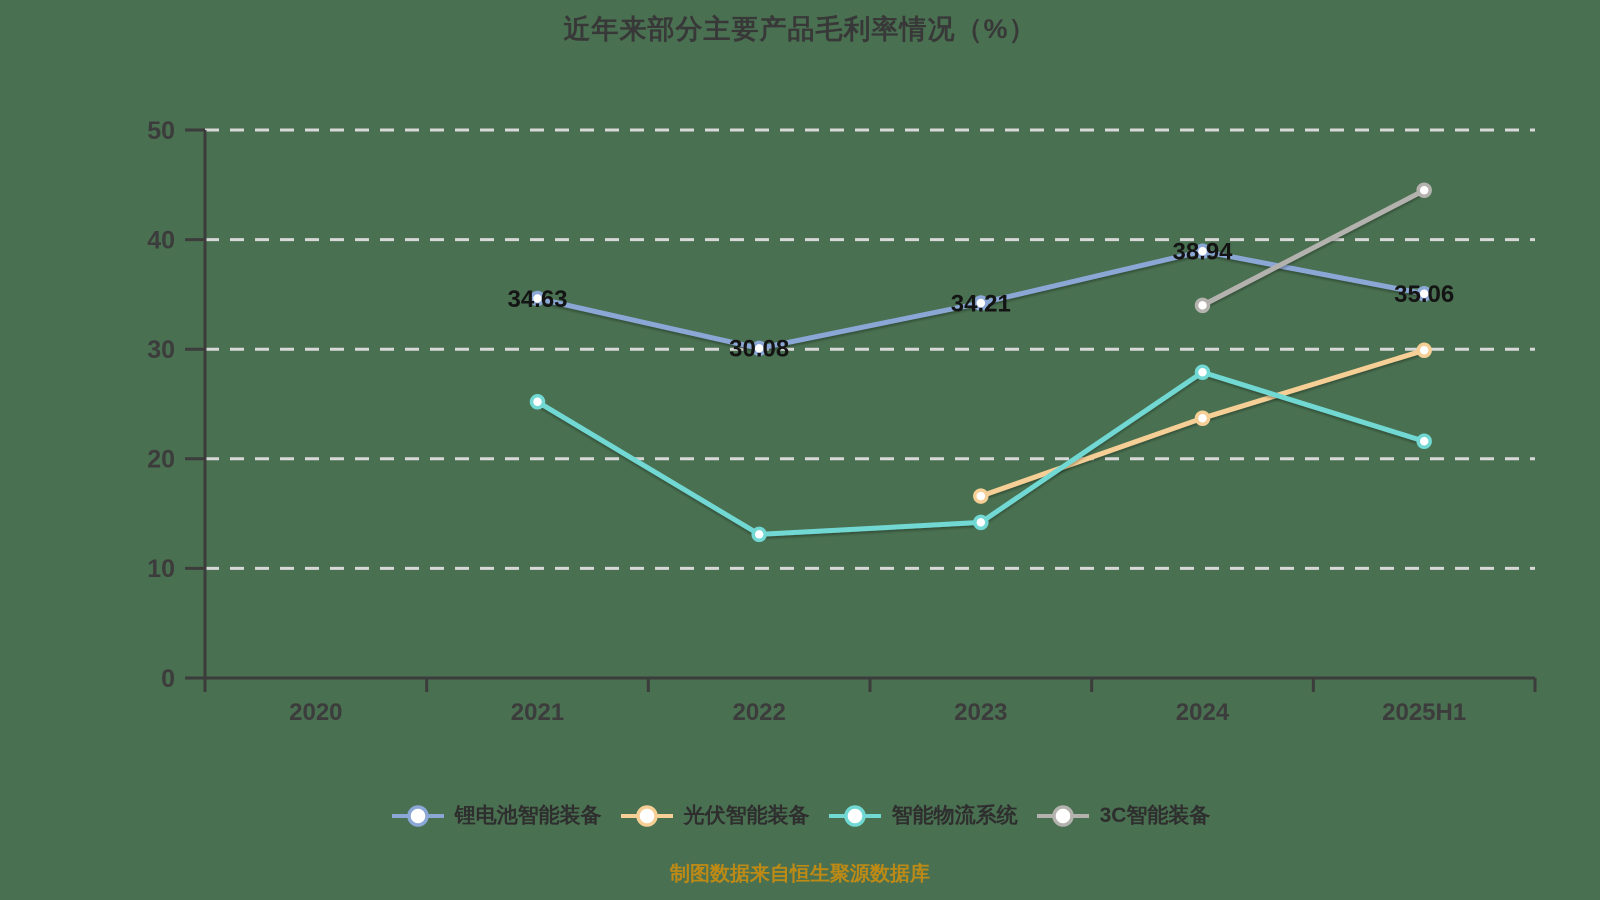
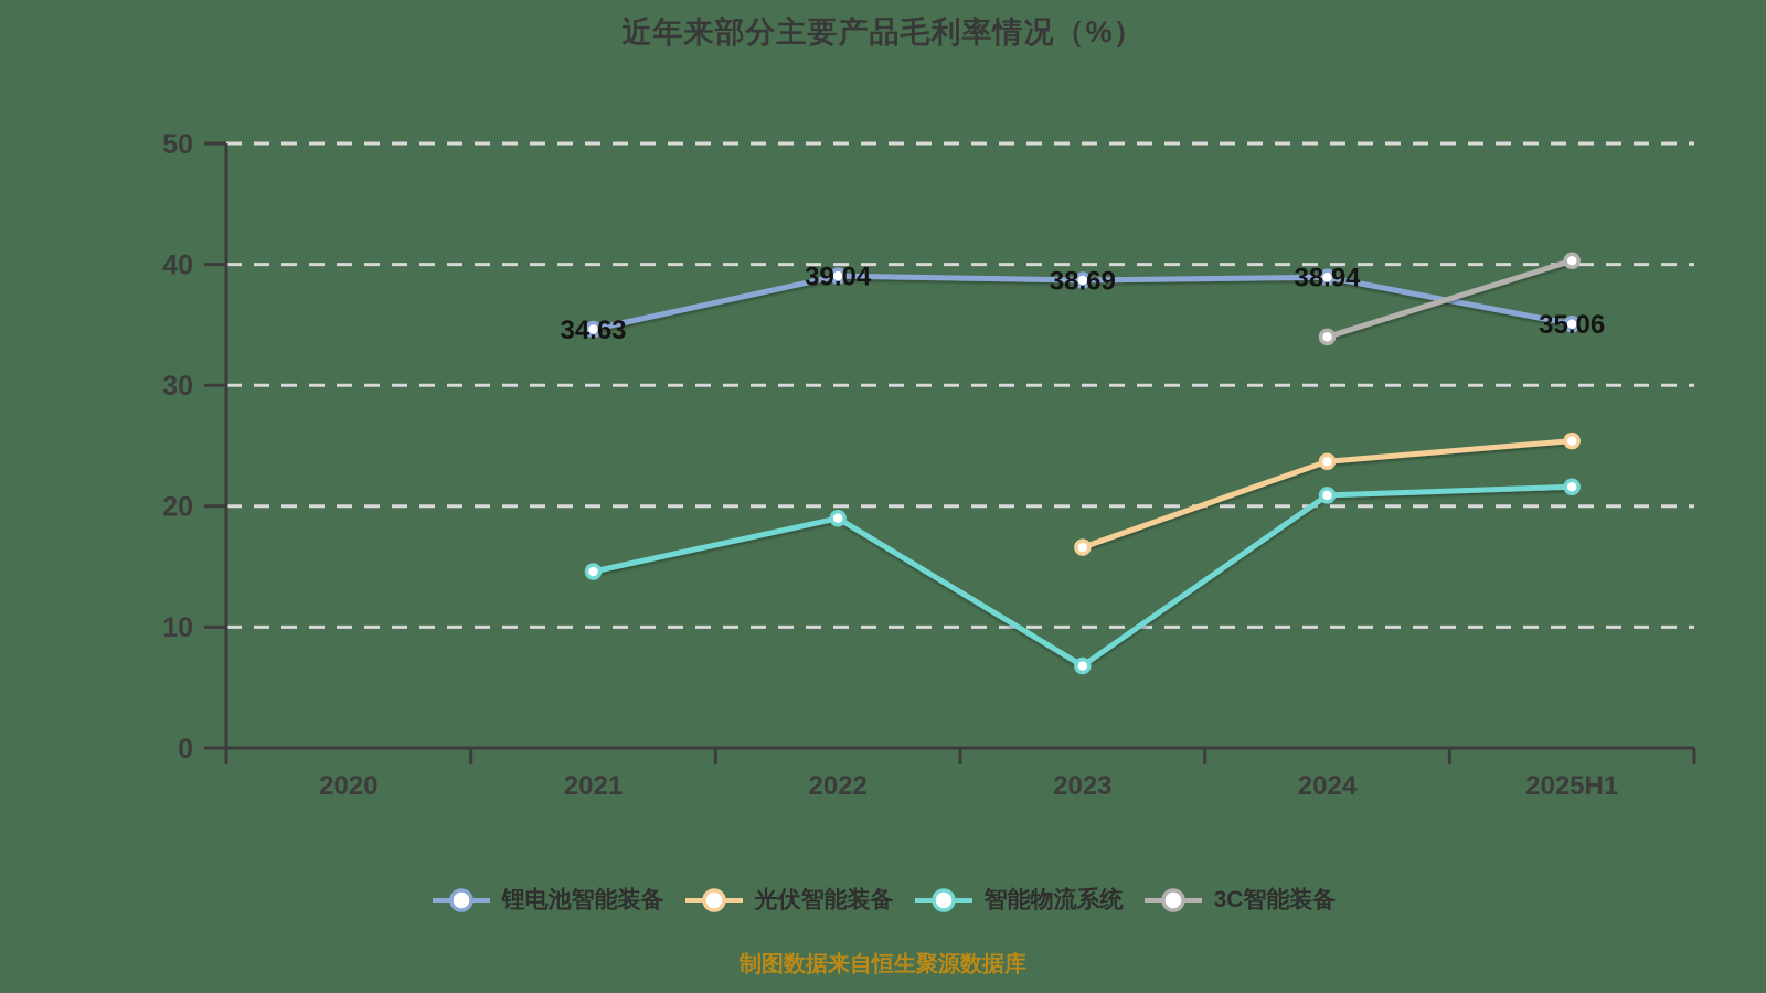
智能物流系统/2021: 25.2 -> 14.6
锂电池智能装备/2022: 30.08 -> 39.04
智能物流系统/2022: 13.1 -> 19.0
锂电池智能装备/2023: 34.21 -> 38.69
智能物流系统/2023: 14.2 -> 6.8
智能物流系统/2024: 27.9 -> 20.9
光伏智能装备/2025H1: 29.9 -> 25.4
3C智能装备/2025H1: 44.5 -> 40.3
